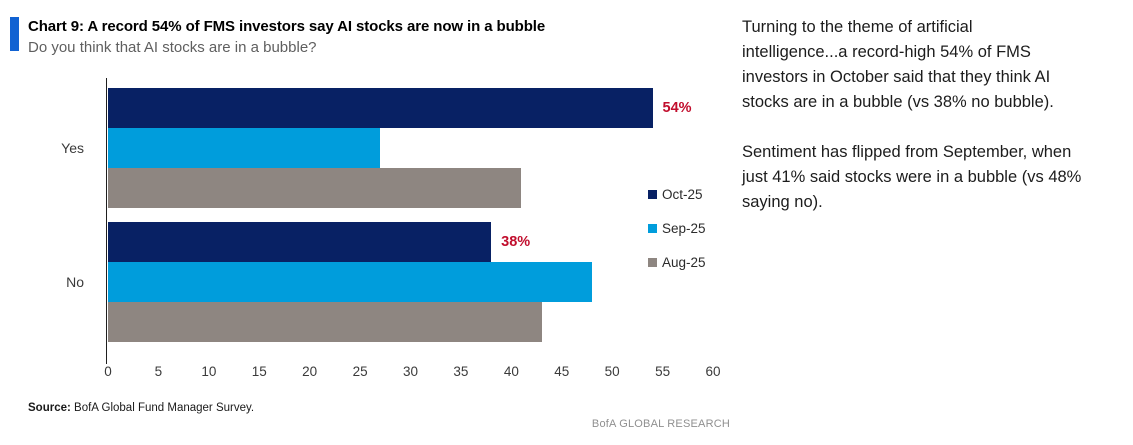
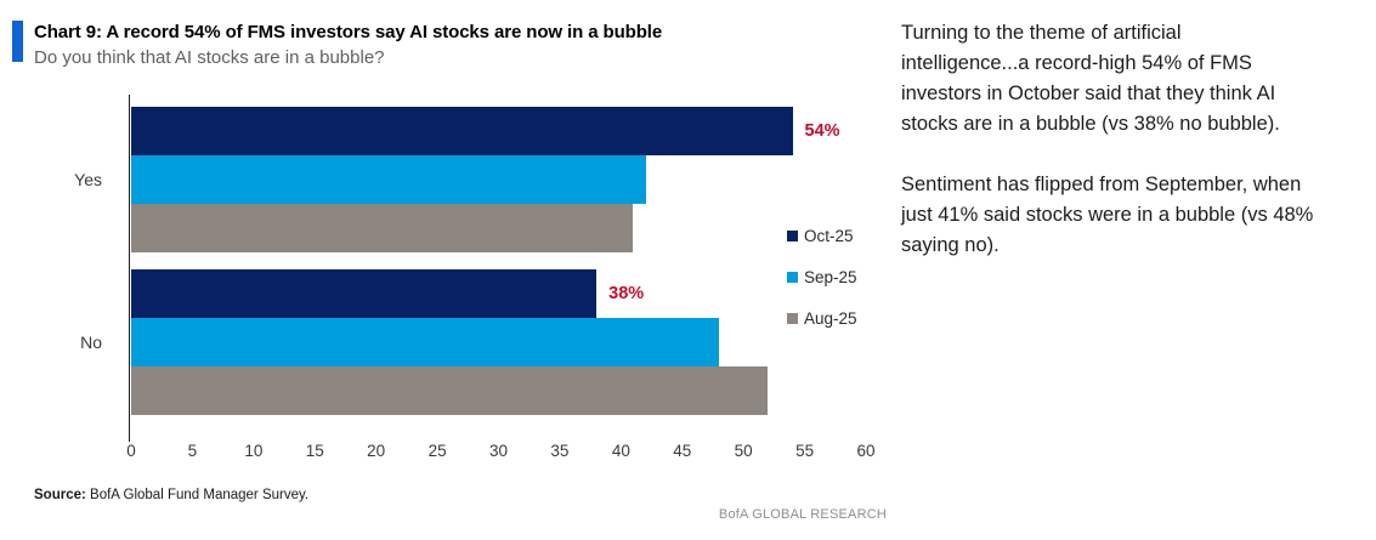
Sep-25/Yes: 27 -> 42
Aug-25/No: 43 -> 52
